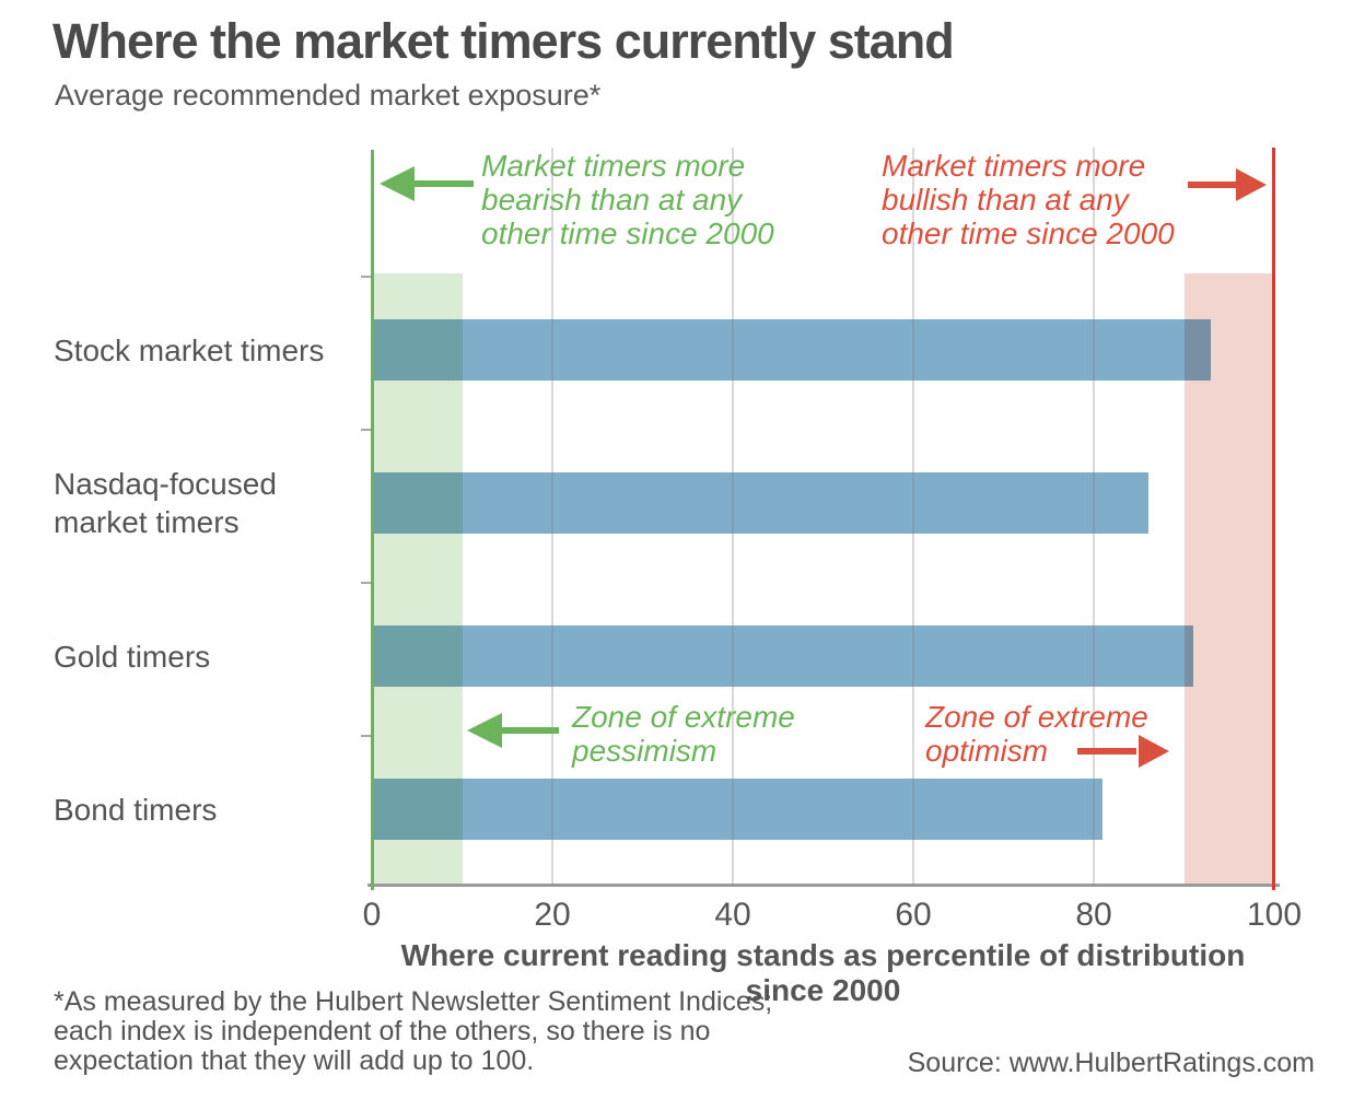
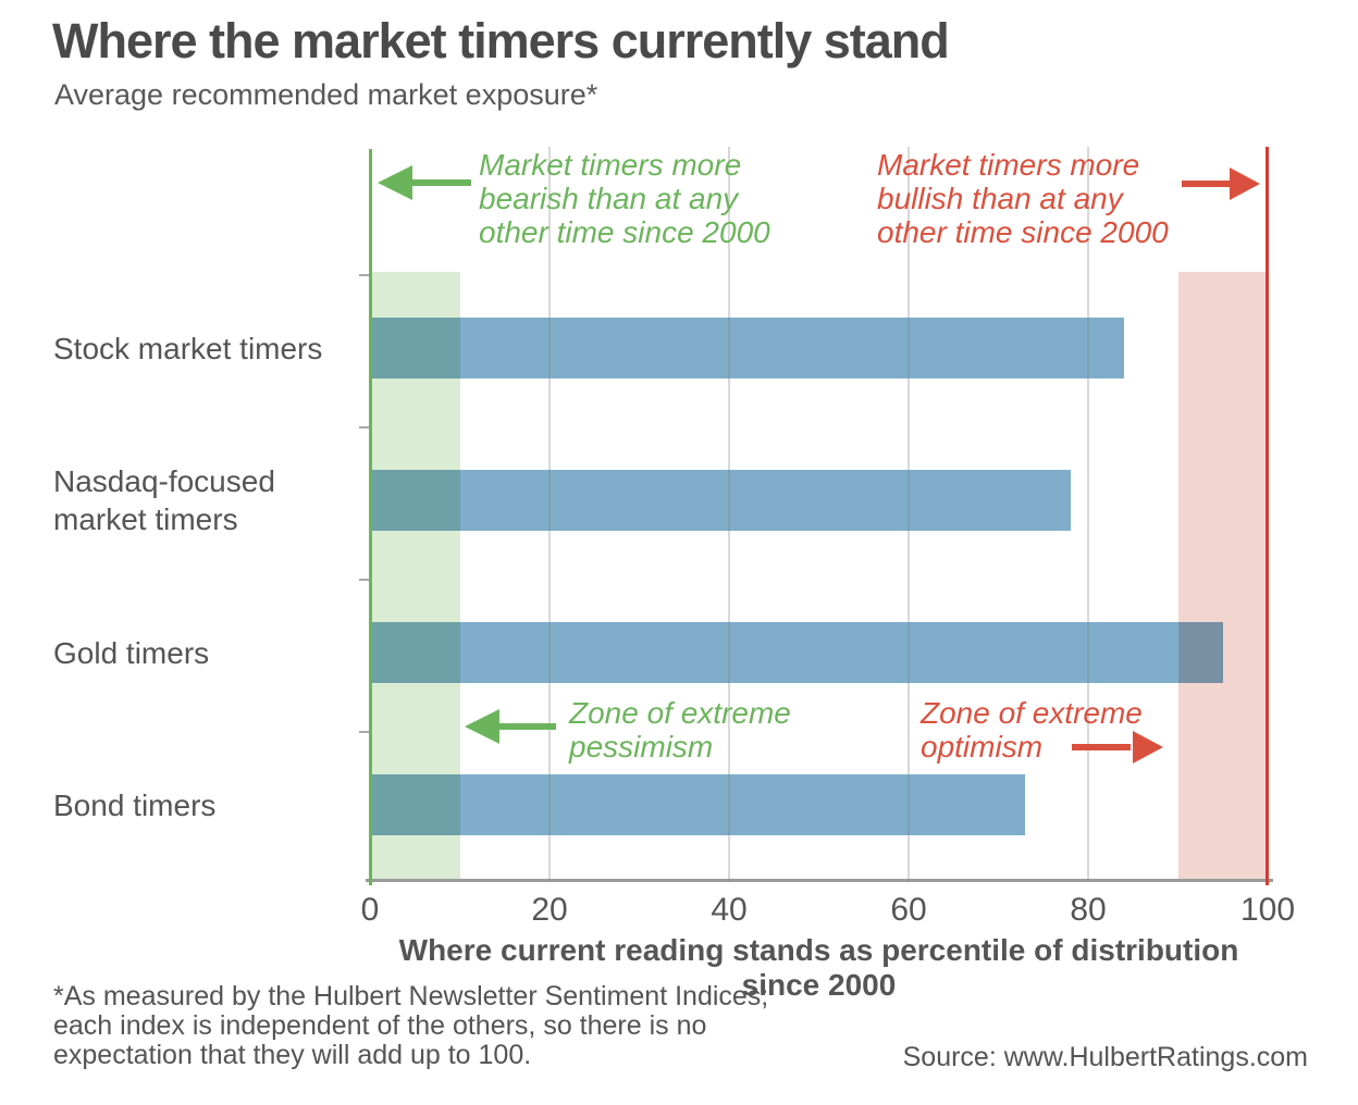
Stock market timers: 93 -> 84
Nasdaq-focused market timers: 86 -> 78
Gold timers: 91 -> 95
Bond timers: 81 -> 73
